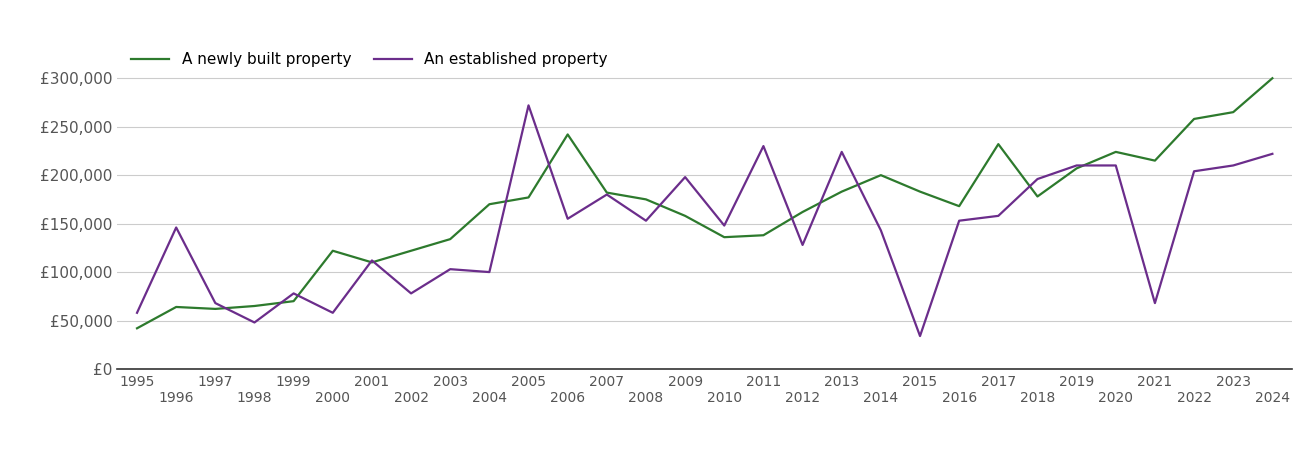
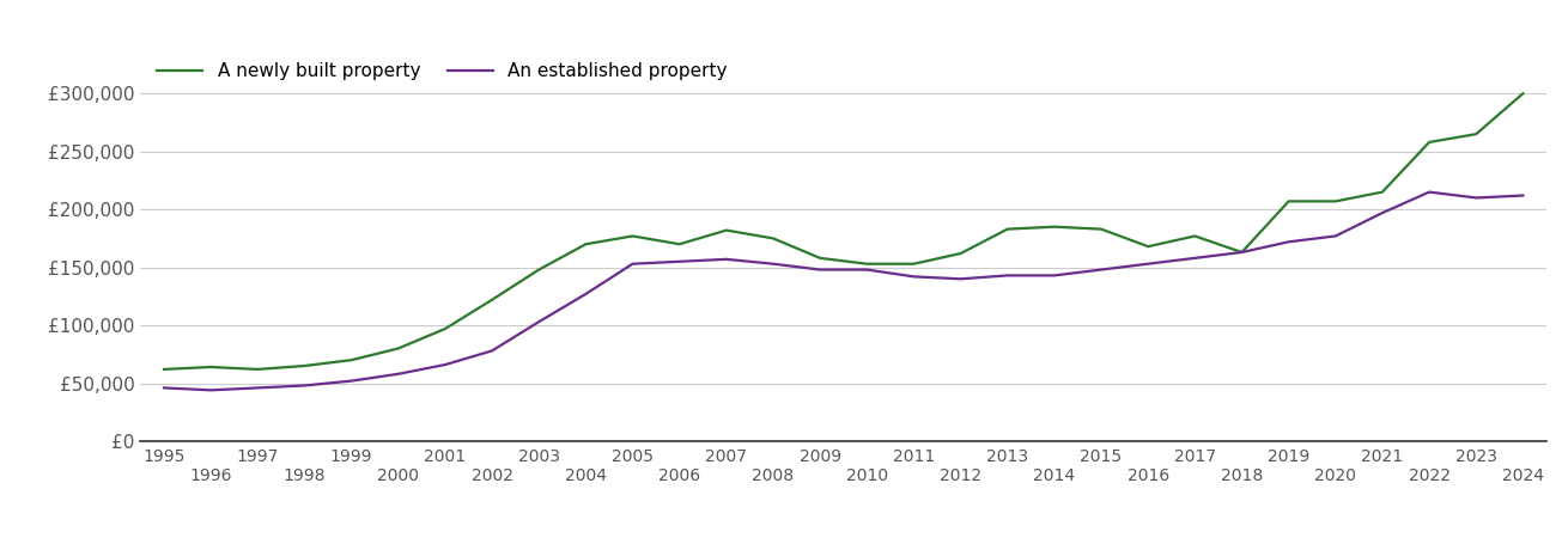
A newly built property/1995: £42,000 -> £62,000
An established property/1995: £58,000 -> £46,000
An established property/1996: £146,000 -> £44,000
An established property/1997: £68,000 -> £46,000
An established property/1999: £78,000 -> £52,000
A newly built property/2000: £122,000 -> £80,000
A newly built property/2001: £110,000 -> £97,000
An established property/2001: £112,000 -> £66,000
A newly built property/2003: £134,000 -> £148,000
An established property/2004: £100,000 -> £127,000
An established property/2005: £272,000 -> £153,000
A newly built property/2006: £242,000 -> £170,000
An established property/2007: £180,000 -> £157,000
An established property/2009: £198,000 -> £148,000
A newly built property/2010: £136,000 -> £153,000
A newly built property/2011: £138,000 -> £153,000
An established property/2011: £230,000 -> £142,000
An established property/2012: £128,000 -> £140,000
An established property/2013: £224,000 -> £143,000
A newly built property/2014: £200,000 -> £185,000
An established property/2015: £34,000 -> £148,000
A newly built property/2017: £232,000 -> £177,000
A newly built property/2018: £178,000 -> £163,000
An established property/2018: £196,000 -> £163,000
An established property/2019: £210,000 -> £172,000
A newly built property/2020: £224,000 -> £207,000
An established property/2020: £210,000 -> £177,000
An established property/2021: £68,000 -> £197,000
An established property/2022: £204,000 -> £215,000
An established property/2024: £222,000 -> £212,000
